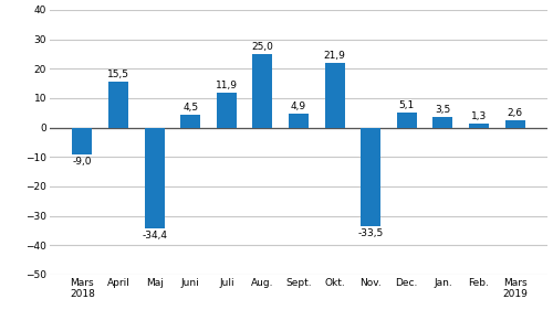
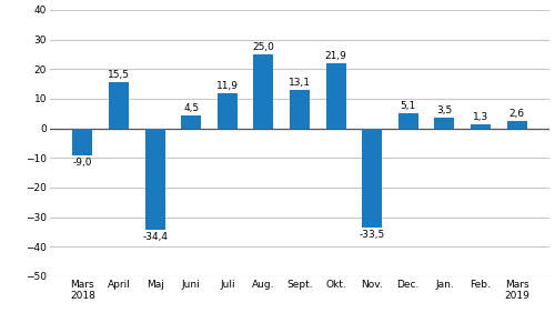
Sept.: 4,9 -> 13,1
